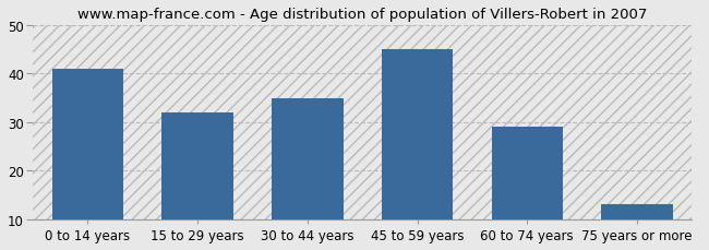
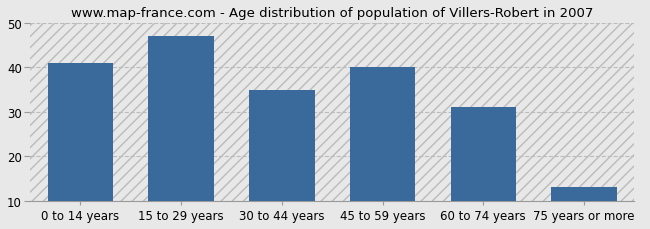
15 to 29 years: 32 -> 47
45 to 59 years: 45 -> 40
60 to 74 years: 29 -> 31
